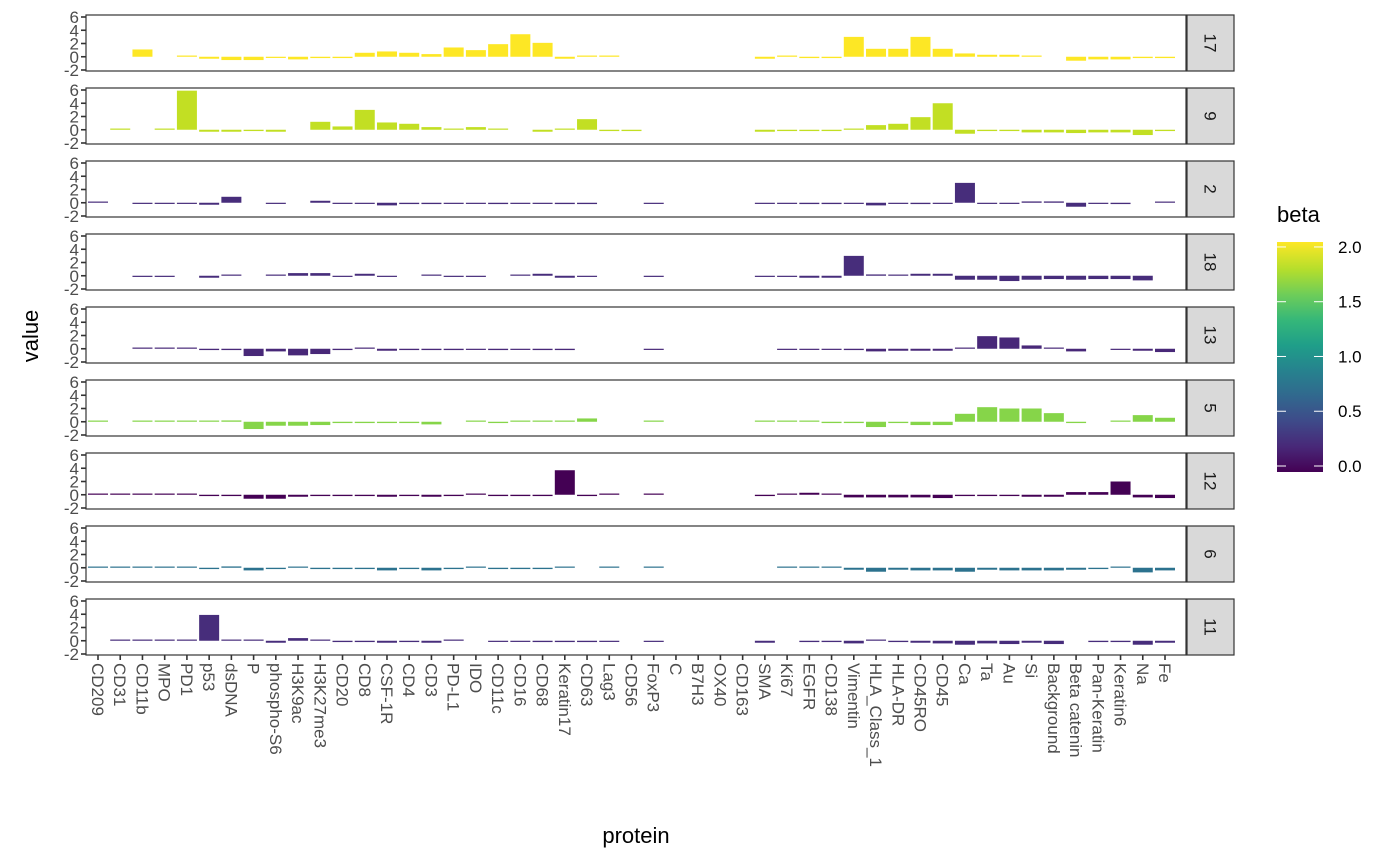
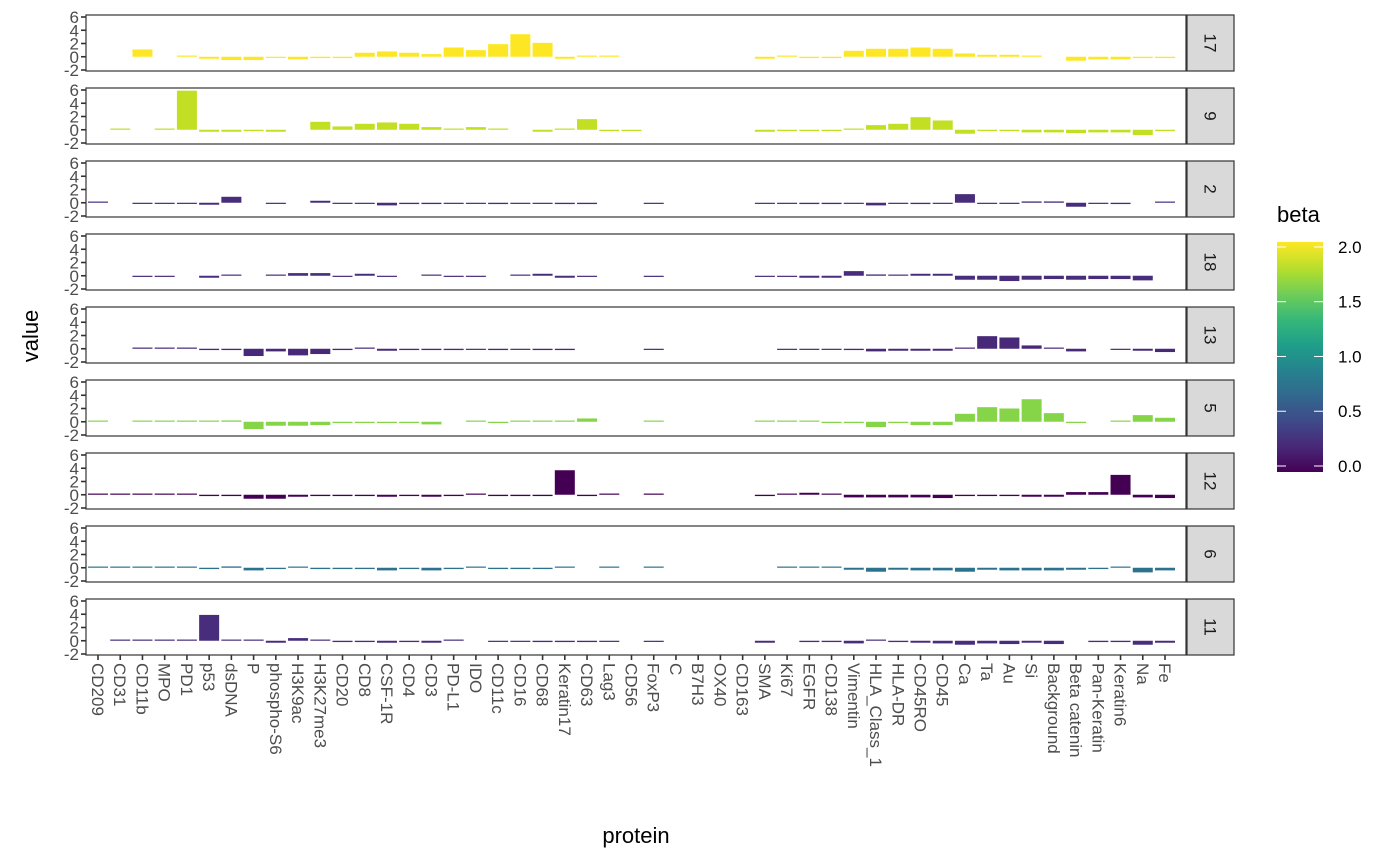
9/CD8: 3 -> 1
17/Vimentin: 3 -> 1
18/Vimentin: 3 -> 1
17/CD45RO: 3 -> 1
9/CD45: 4 -> 1
2/Ca: 3 -> 1
5/Si: 2 -> 3
12/Keratin6: 2 -> 3
